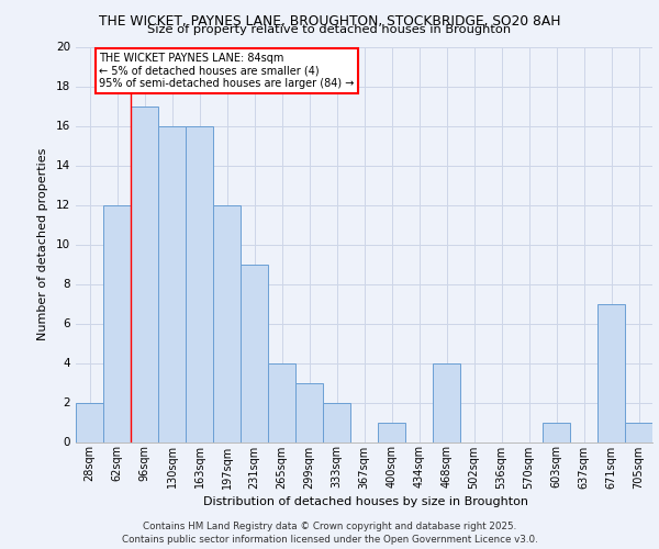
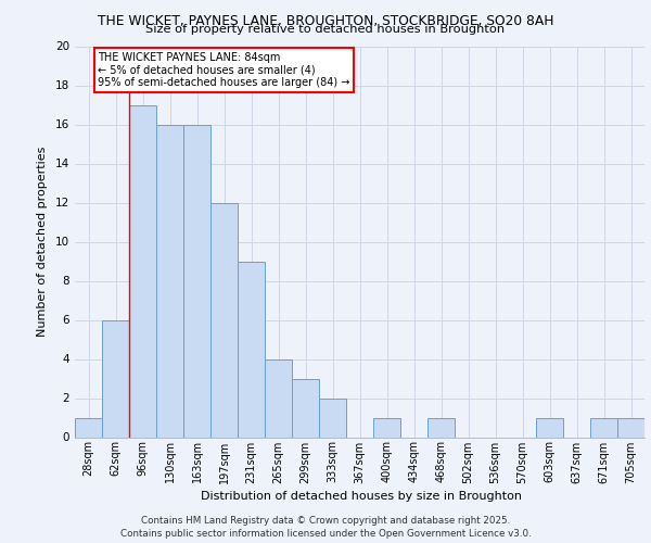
28sqm: 2 -> 1
62sqm: 12 -> 6
468sqm: 4 -> 1
671sqm: 7 -> 1
